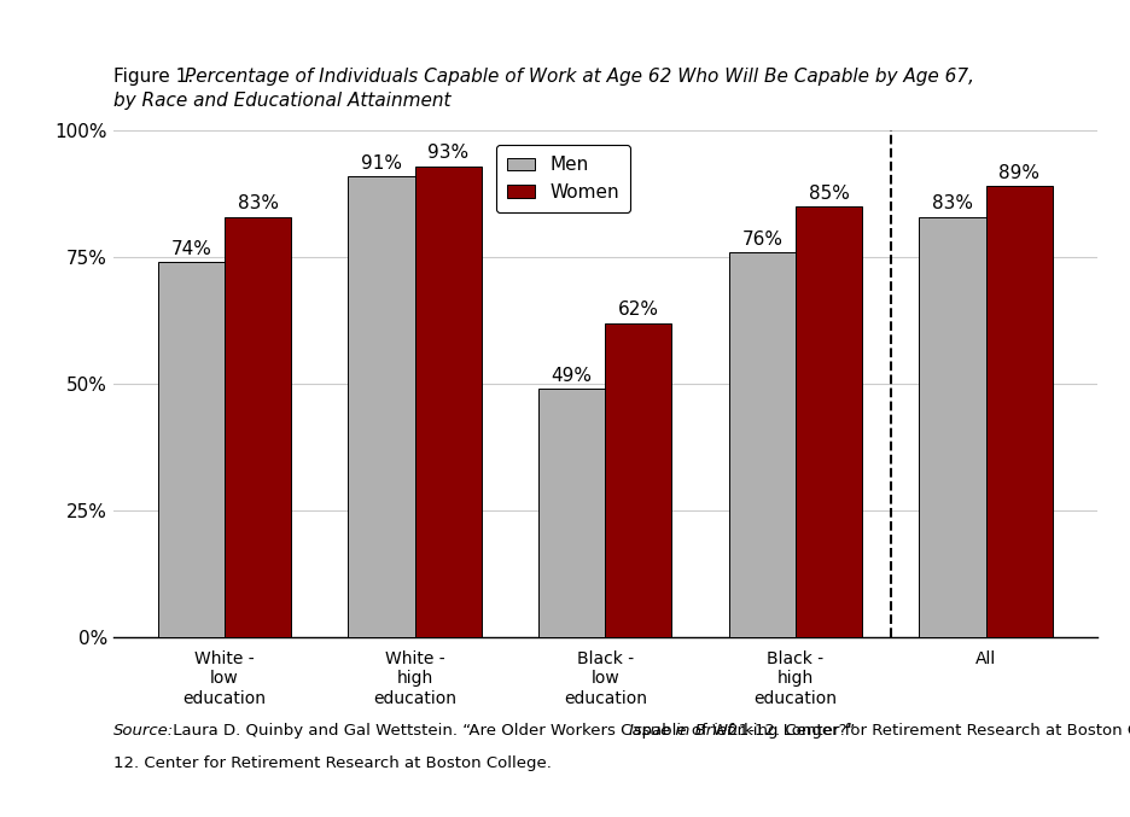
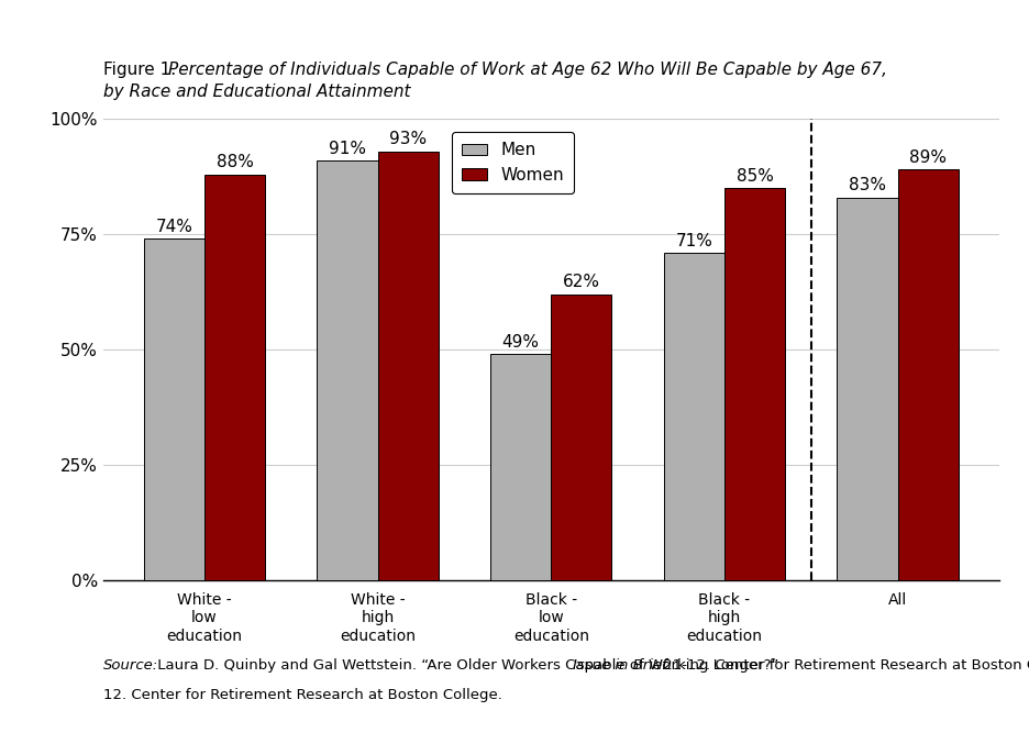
Women/White - low education: 83% -> 88%
Men/Black - high education: 76% -> 71%
